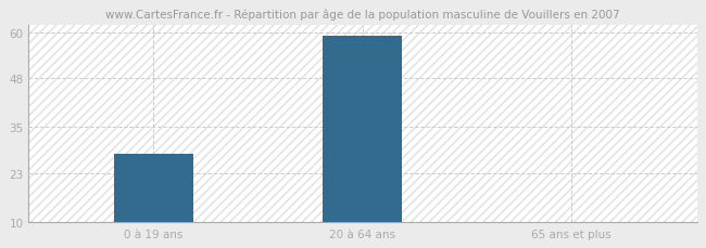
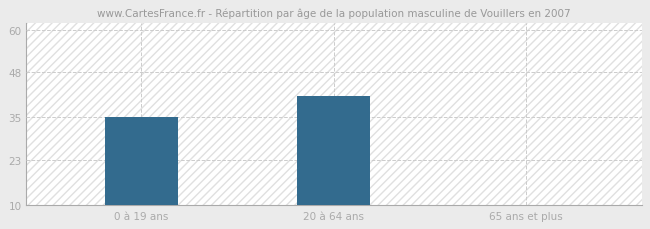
0 à 19 ans: 28 -> 35
20 à 64 ans: 59 -> 41
